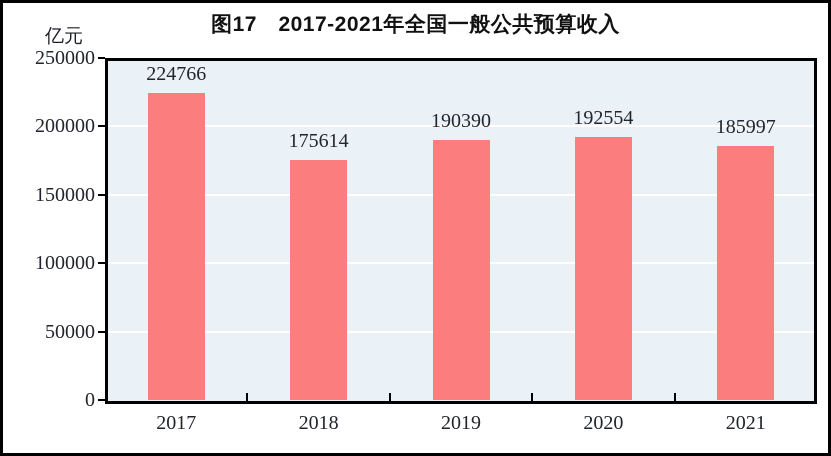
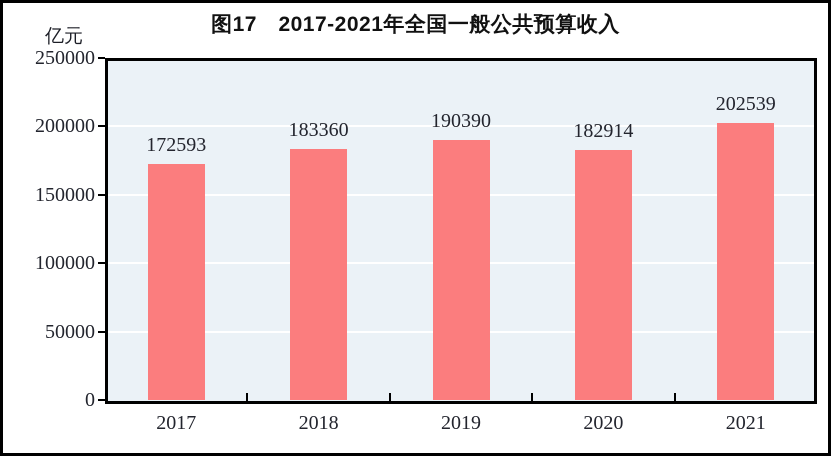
2017: 224766 -> 172593
2018: 175614 -> 183360
2020: 192554 -> 182914
2021: 185997 -> 202539
